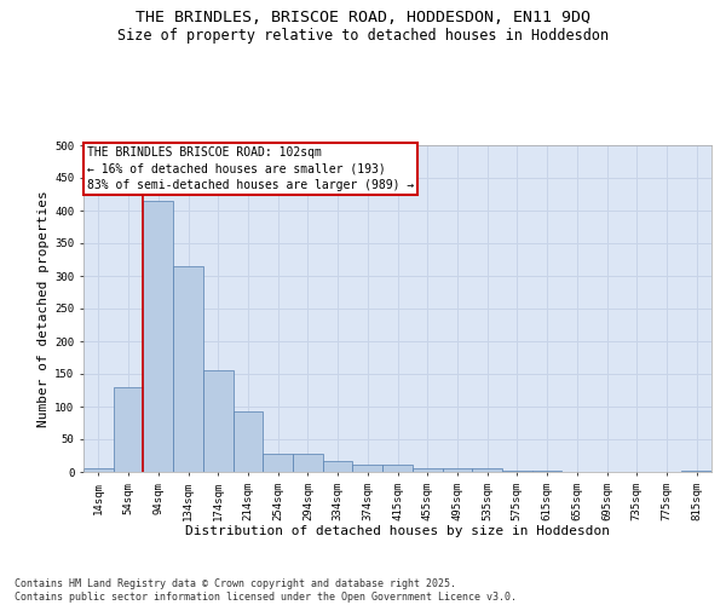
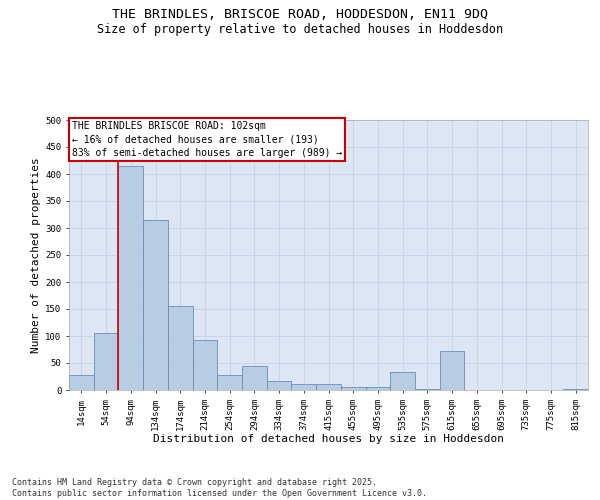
14sqm: 5 -> 28
54sqm: 130 -> 106
294sqm: 28 -> 44
535sqm: 6 -> 34
615sqm: 1 -> 72
